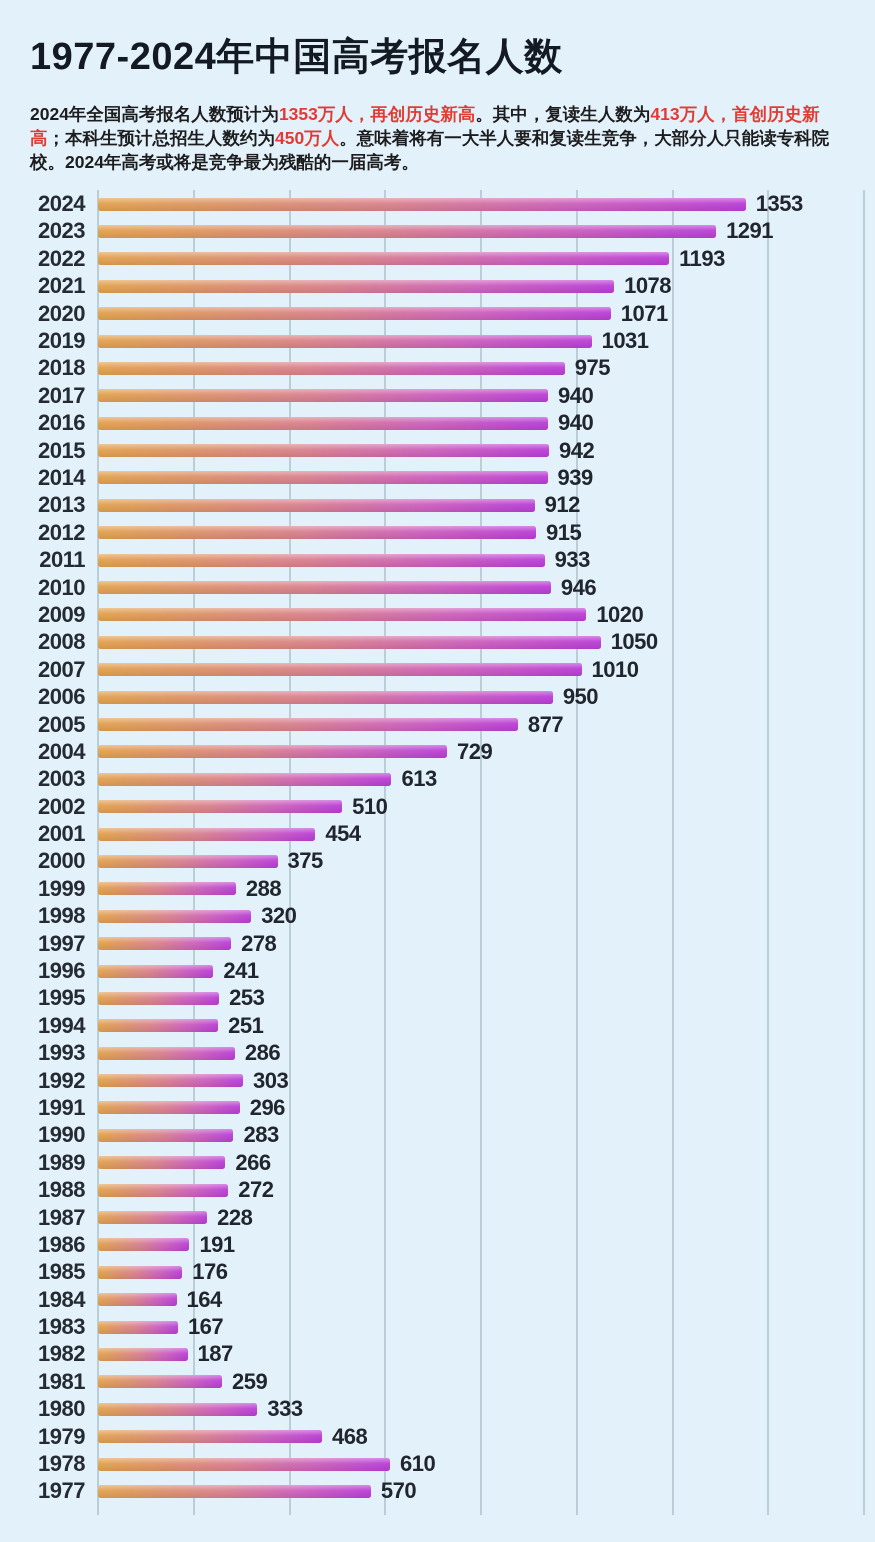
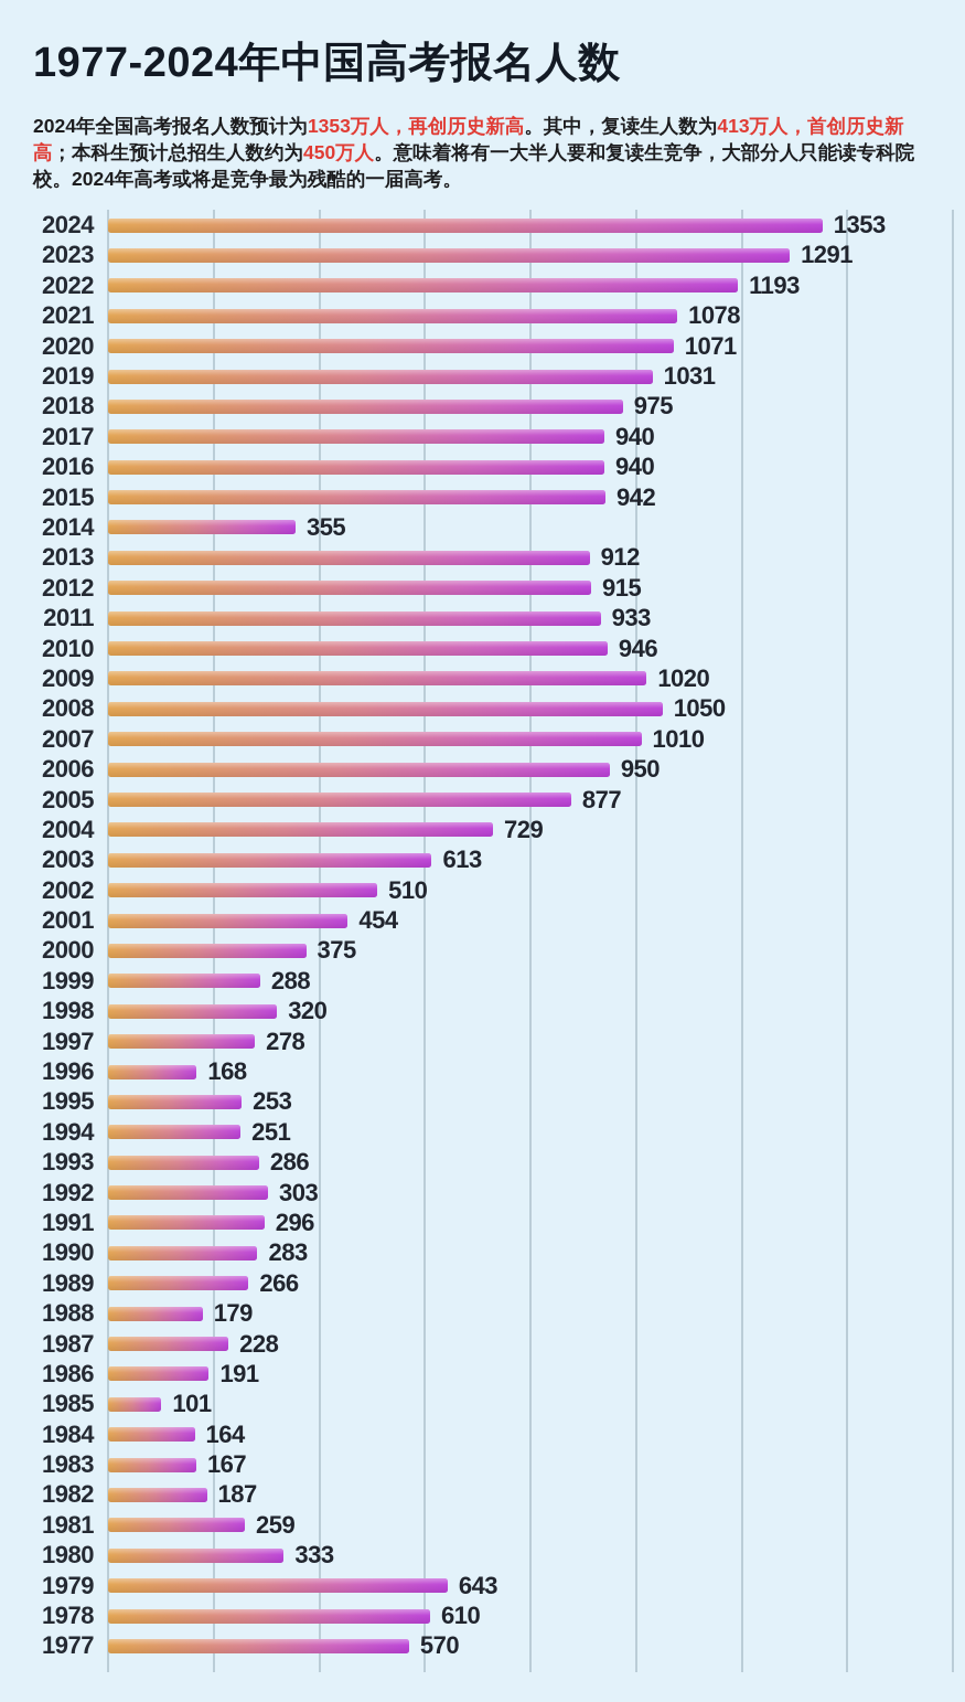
2014: 939 -> 355
1996: 241 -> 168
1988: 272 -> 179
1985: 176 -> 101
1979: 468 -> 643
